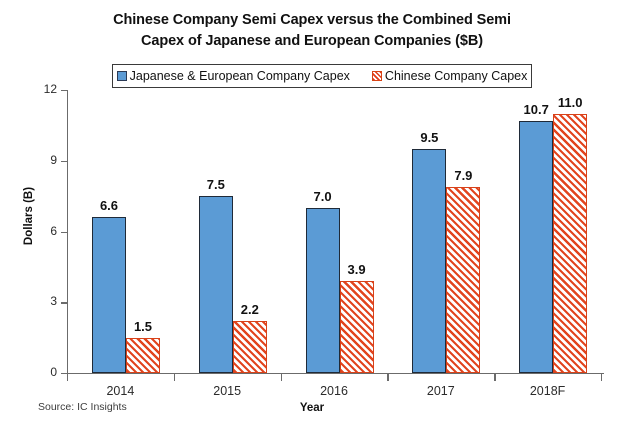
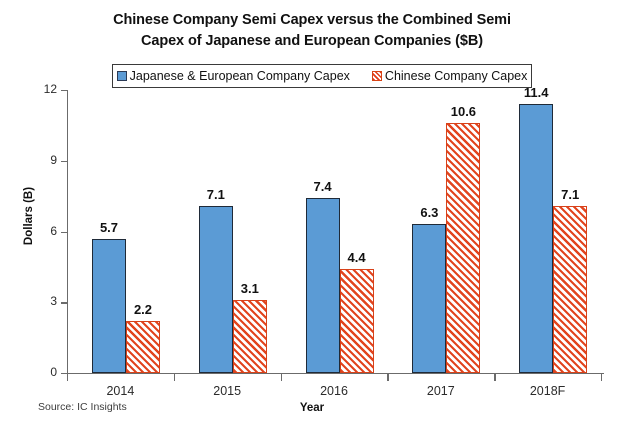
Japanese & European Company Capex/2014: 6.6 -> 5.7
Chinese Company Capex/2014: 1.5 -> 2.2
Japanese & European Company Capex/2015: 7.5 -> 7.1
Chinese Company Capex/2015: 2.2 -> 3.1
Japanese & European Company Capex/2016: 7.0 -> 7.4
Chinese Company Capex/2016: 3.9 -> 4.4
Japanese & European Company Capex/2017: 9.5 -> 6.3
Chinese Company Capex/2017: 7.9 -> 10.6
Japanese & European Company Capex/2018F: 10.7 -> 11.4
Chinese Company Capex/2018F: 11.0 -> 7.1
